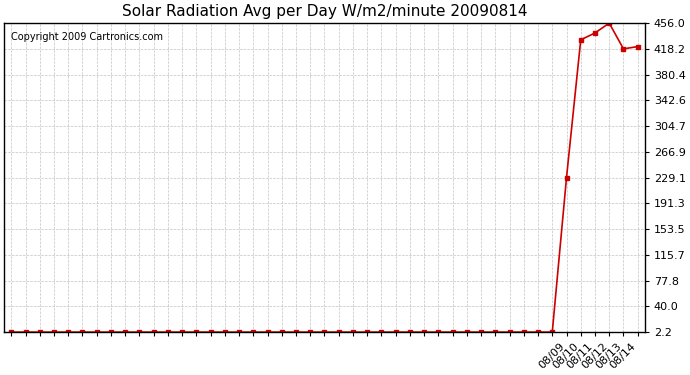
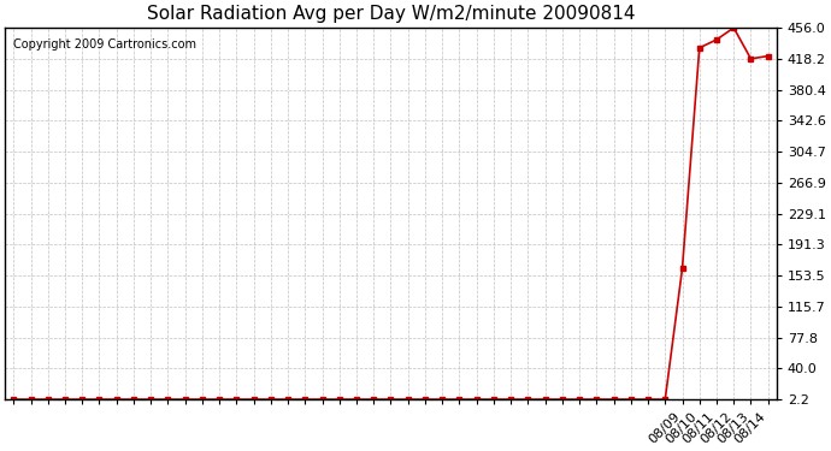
08/09: 229 -> 162
